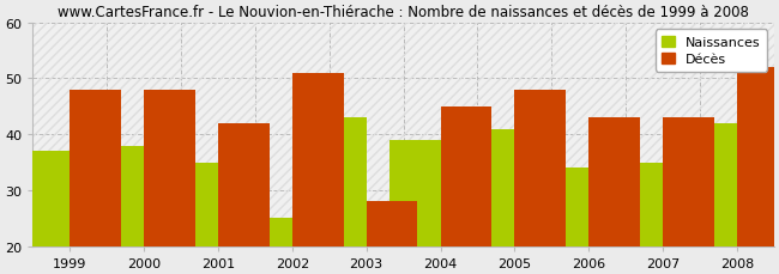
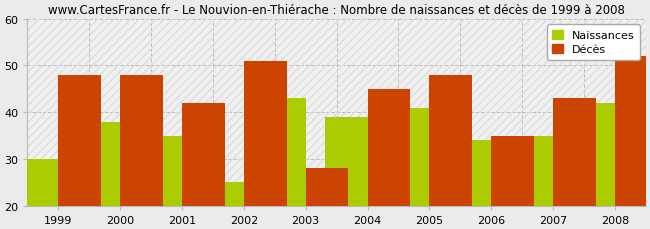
Naissances/1999: 37 -> 30
Décès/2006: 43 -> 35
